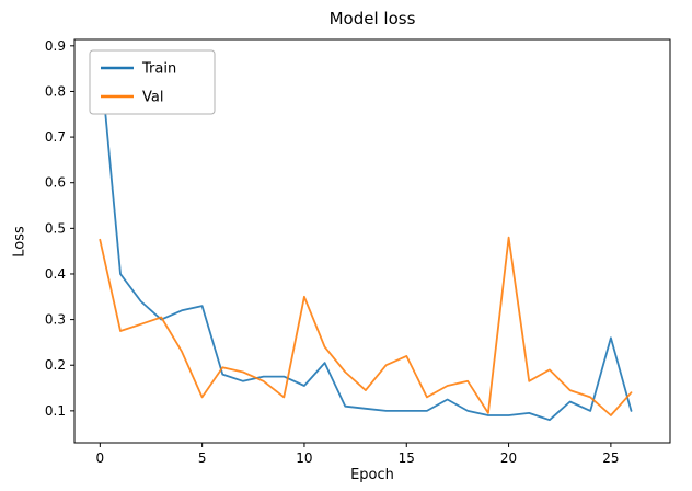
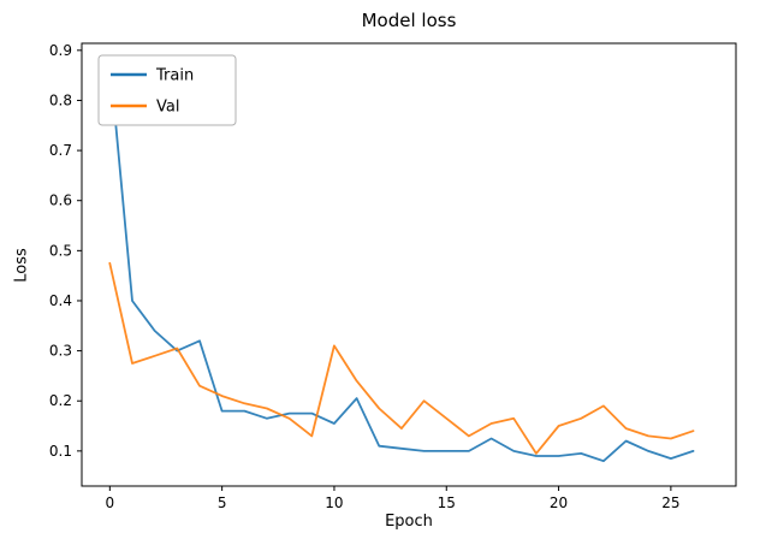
Train/5: 0.33 -> 0.18
Val/5: 0.13 -> 0.21
Val/10: 0.35 -> 0.31
Val/15: 0.22 -> 0.17
Val/20: 0.48 -> 0.15
Train/25: 0.26 -> 0.09
Val/25: 0.09 -> 0.12
